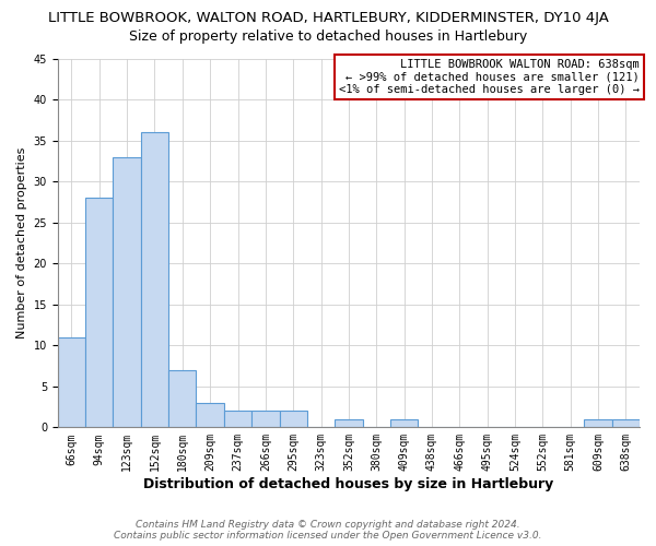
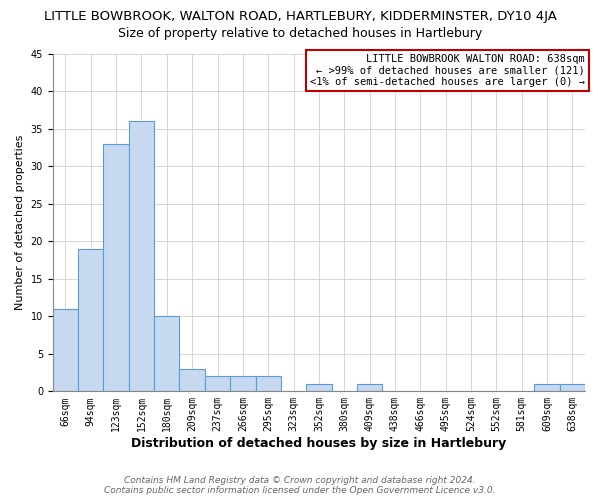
94sqm: 28 -> 19
180sqm: 7 -> 10
